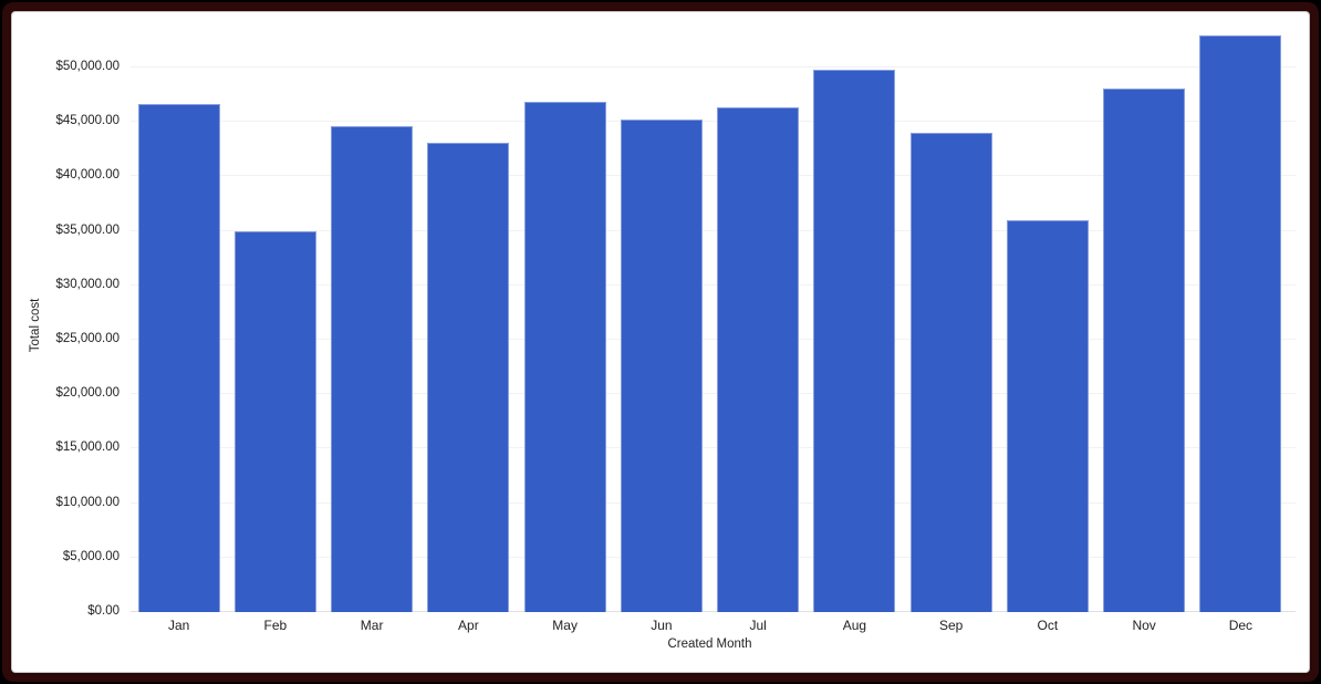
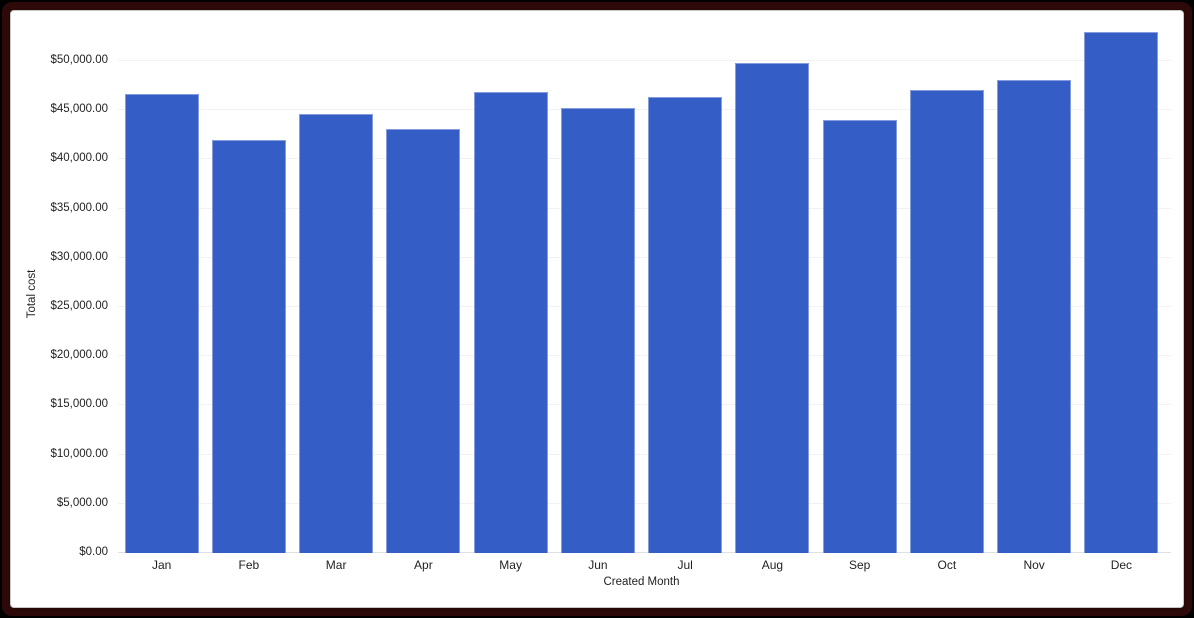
Feb: $35000 -> $42000
Oct: $36000 -> $47000
